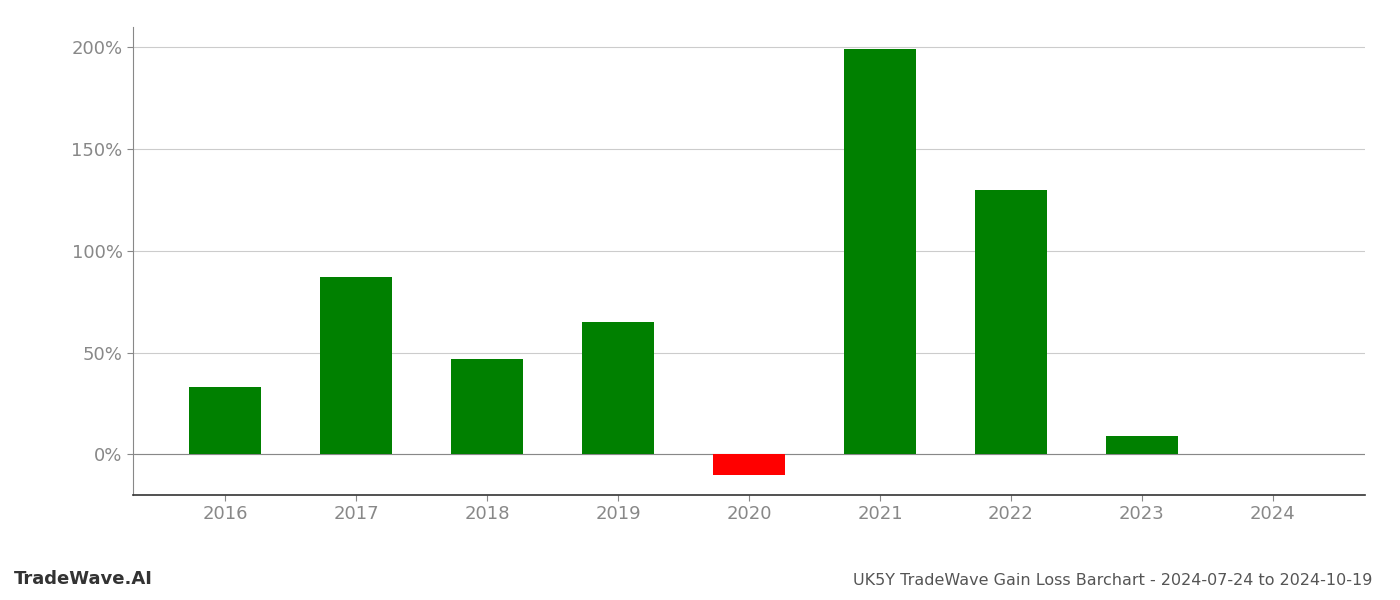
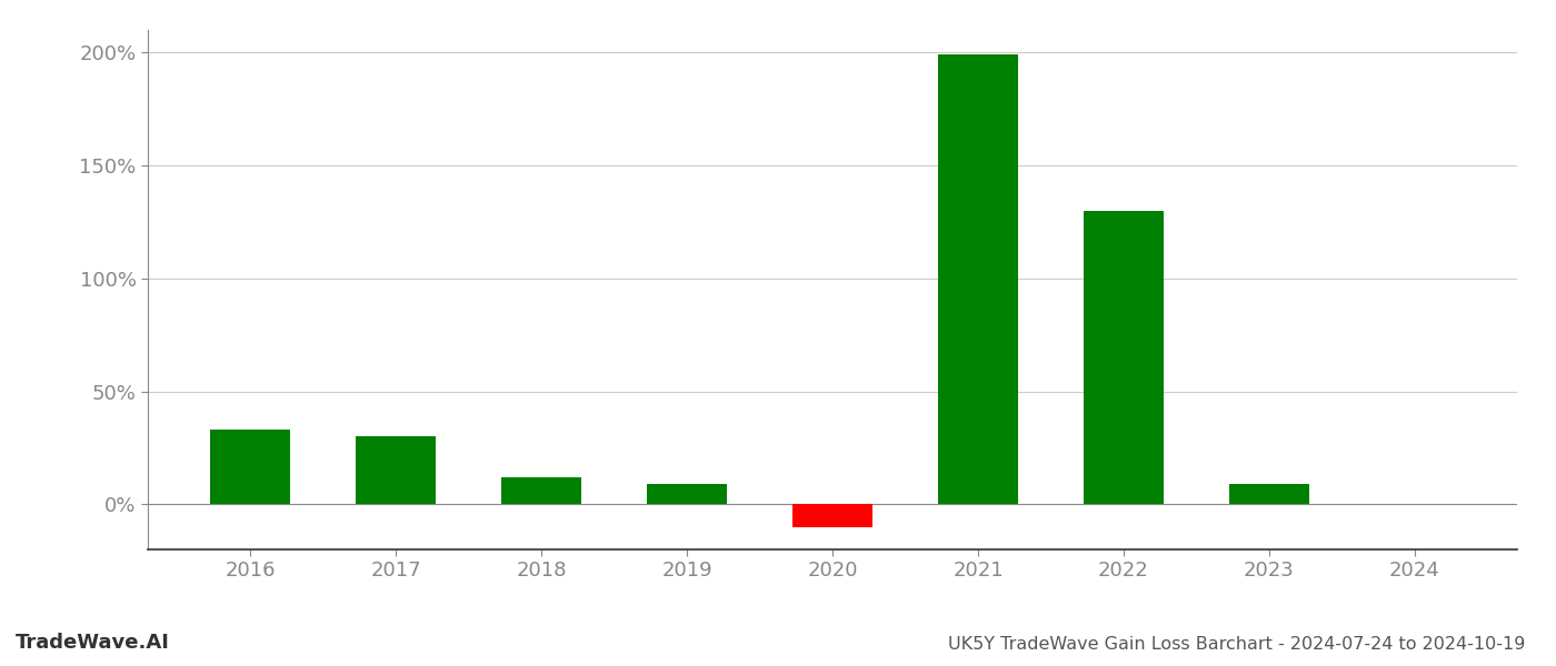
2017: 87% -> 30%
2018: 47% -> 12%
2019: 65% -> 9%
